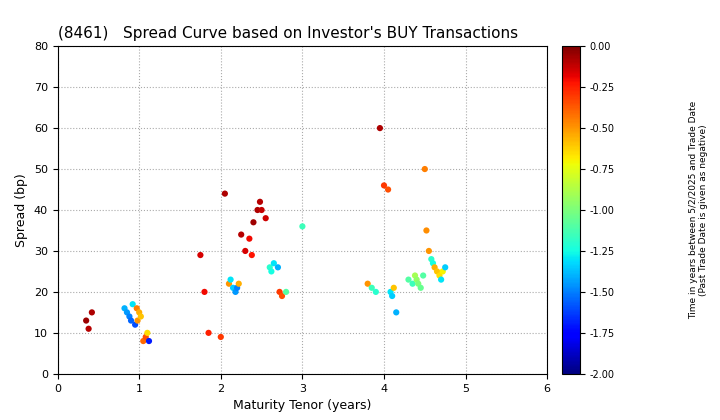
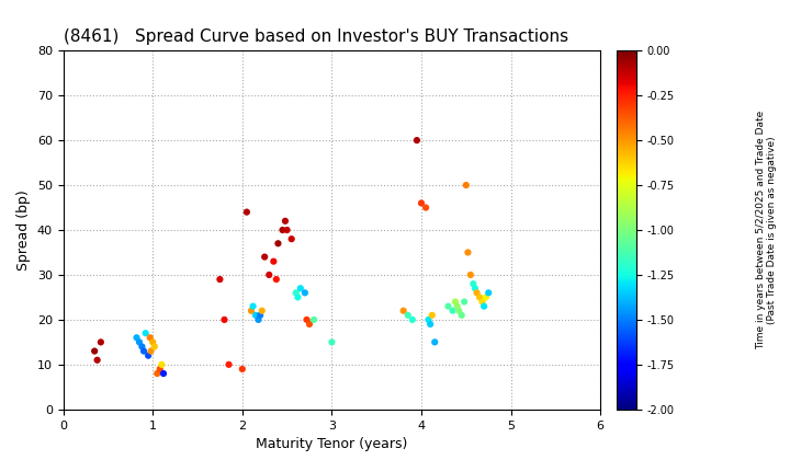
3: 36 -> 15
